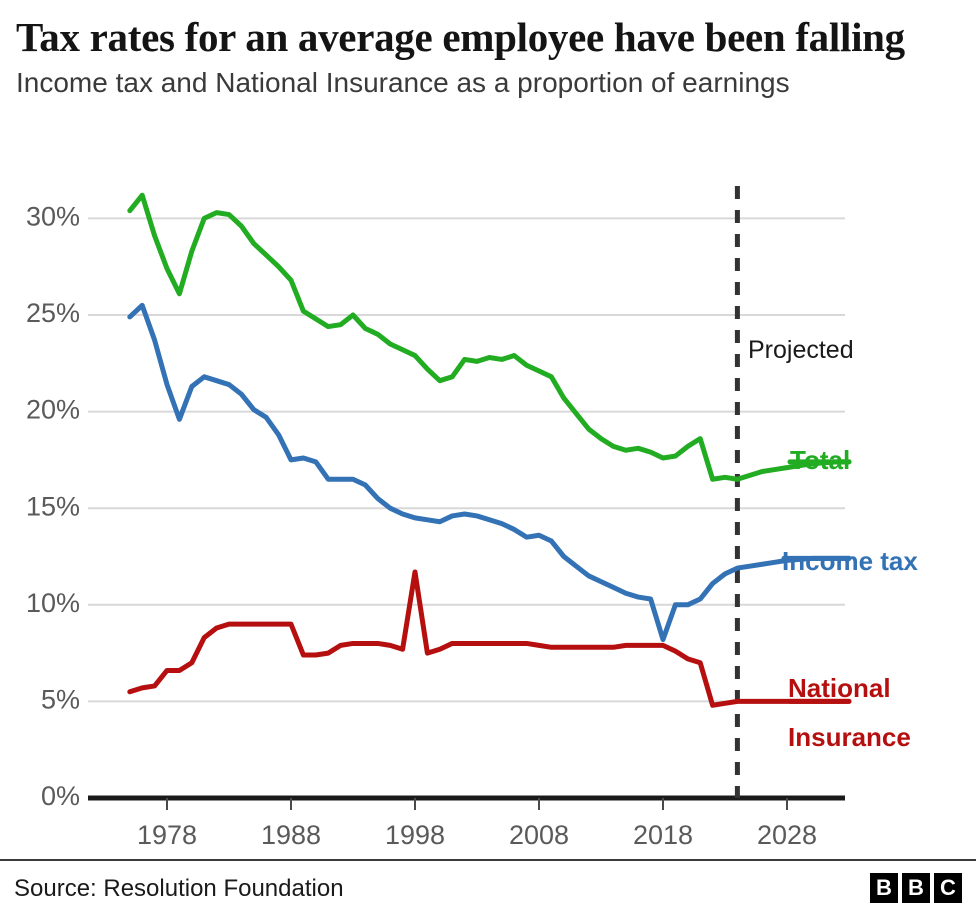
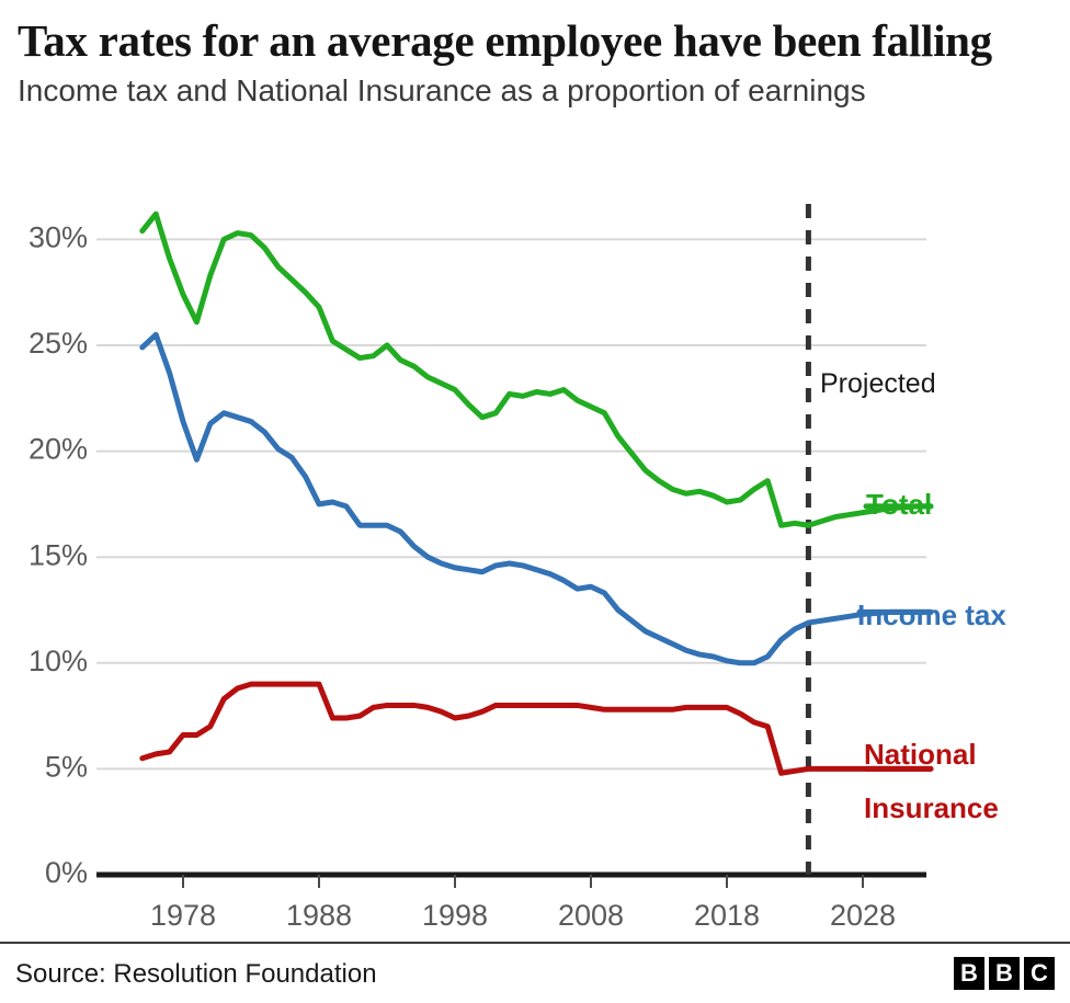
National Insurance/1998: 11.7% -> 7.4%
Income tax/2018: 8.2% -> 10.1%
